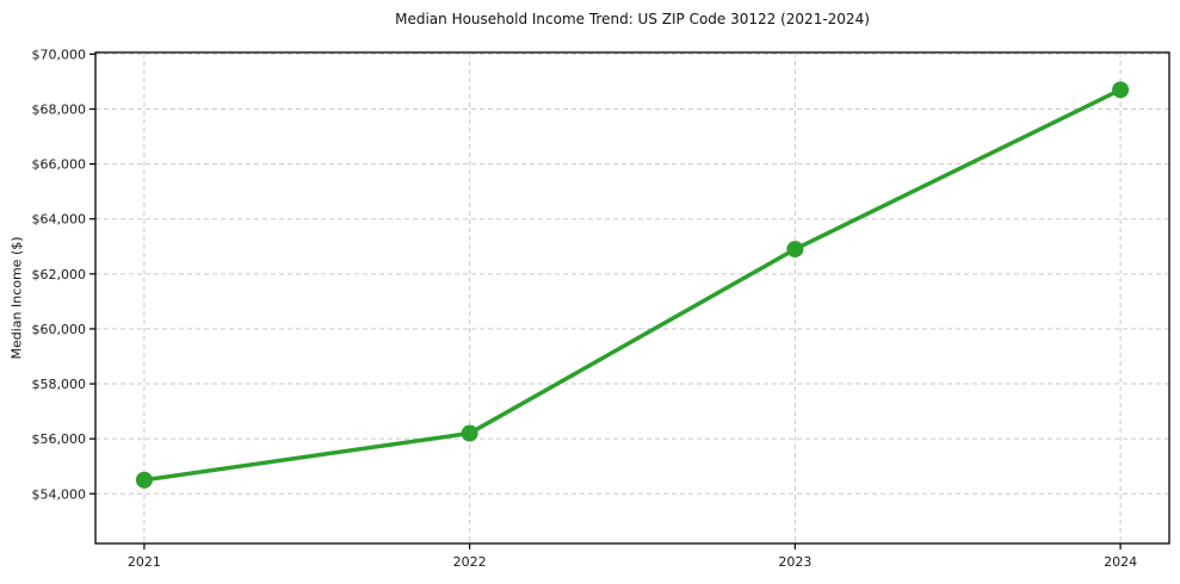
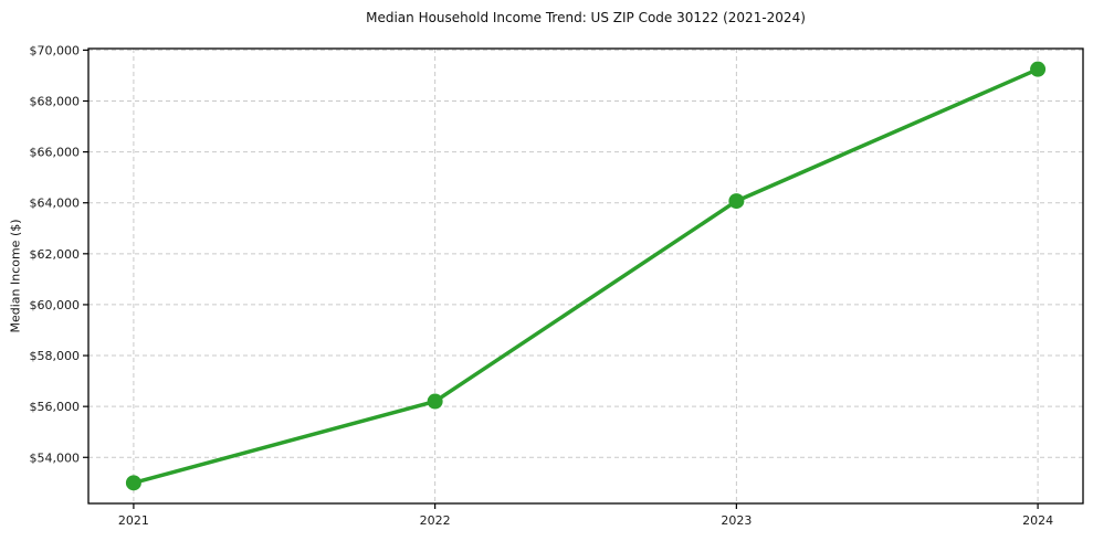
2021: $54500 -> $53000
2023: $62900 -> $64100
2024: $68700 -> $69200
